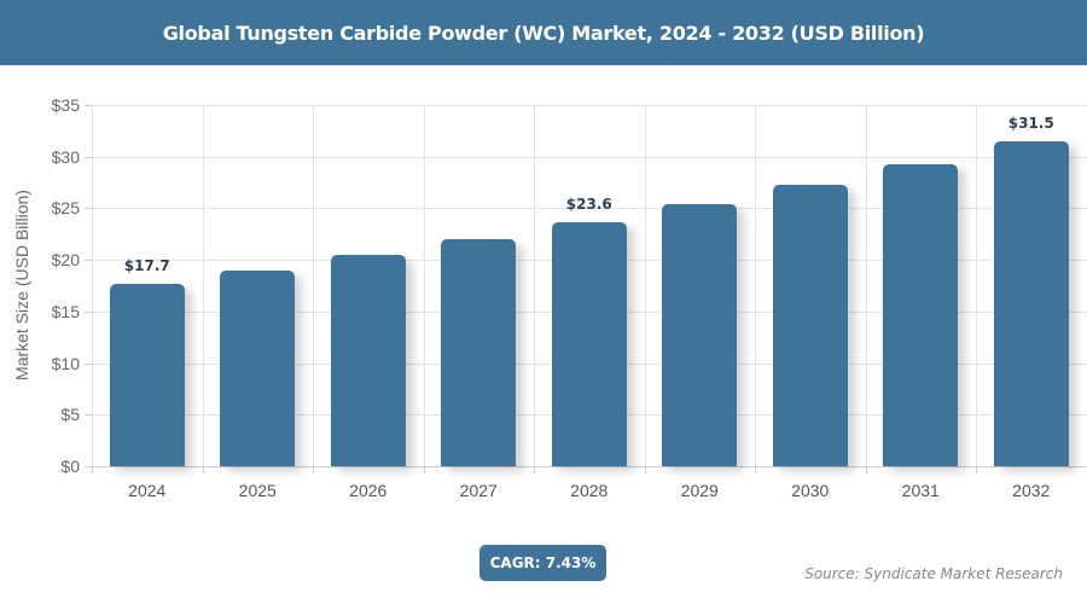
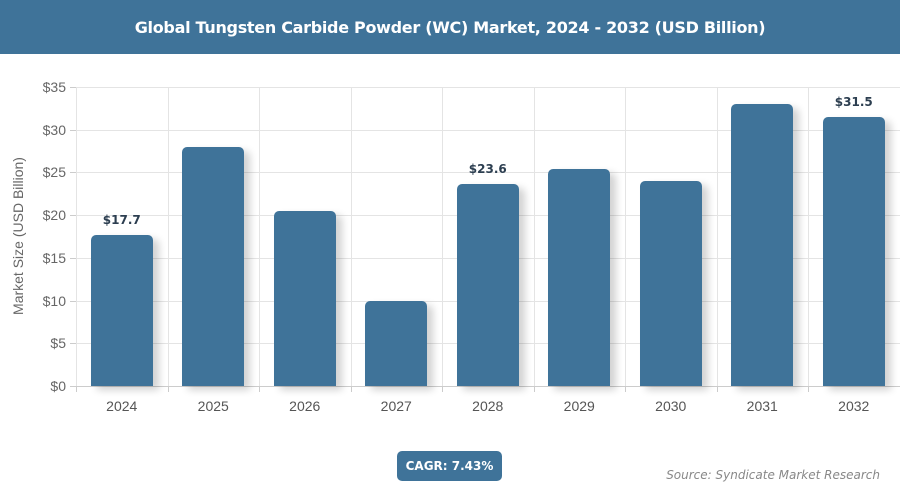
2025: $19 -> $28
2027: $22 -> $10
2030: $27 -> $24
2031: $29 -> $33
